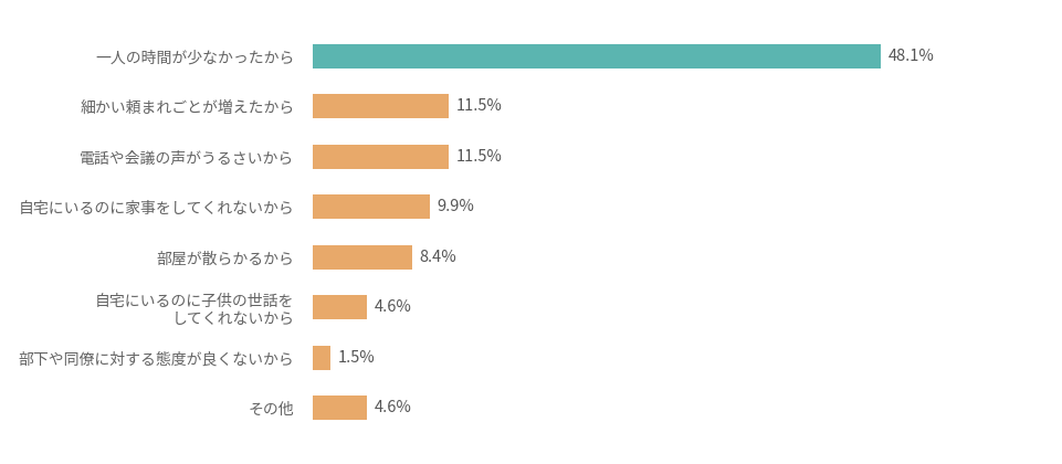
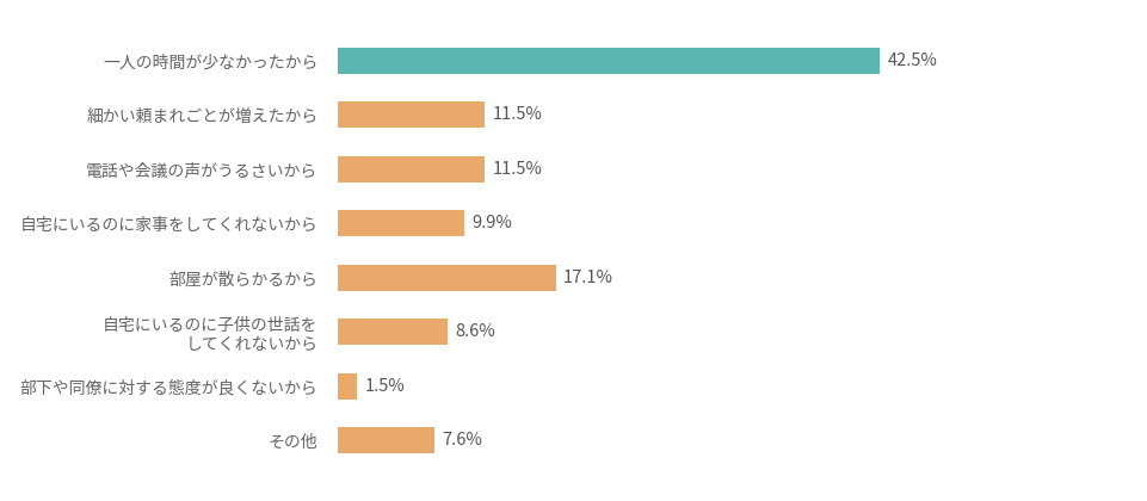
一人の時間が少なかったから: 48.1% -> 42.5%
部屋が散らかるから: 8.4% -> 17.1%
自宅にいるのに子供の世話を してくれないから: 4.6% -> 8.6%
その他: 4.6% -> 7.6%
